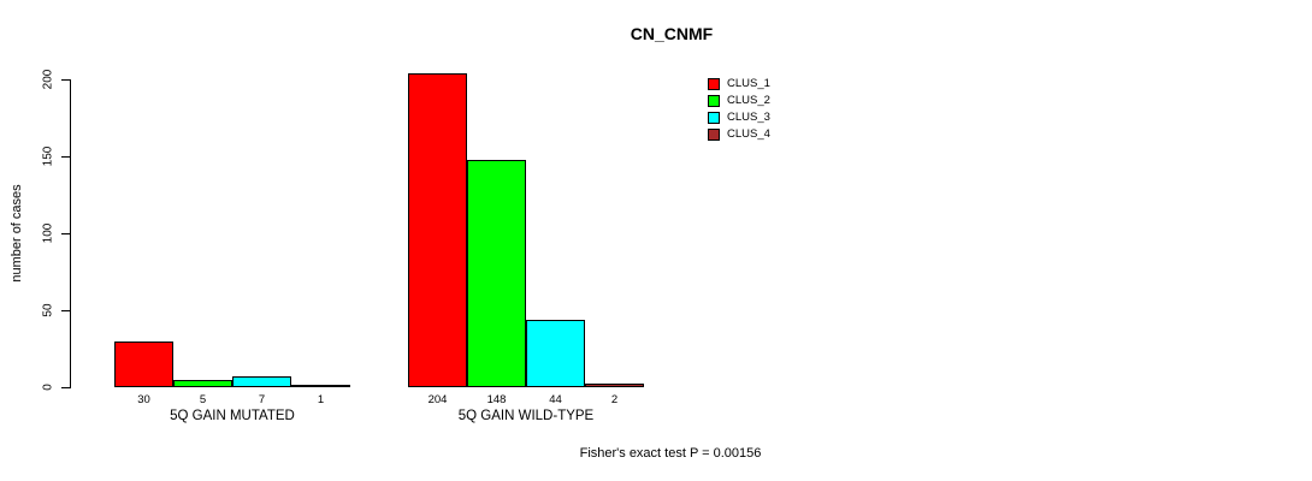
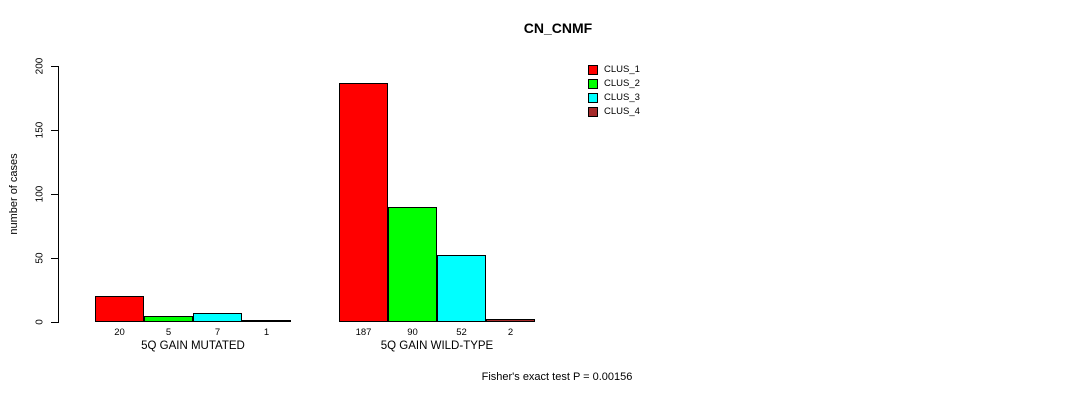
CLUS_1/5Q GAIN MUTATED: 30 -> 20
CLUS_1/5Q GAIN WILD-TYPE: 204 -> 187
CLUS_2/5Q GAIN WILD-TYPE: 148 -> 90
CLUS_3/5Q GAIN WILD-TYPE: 44 -> 52
